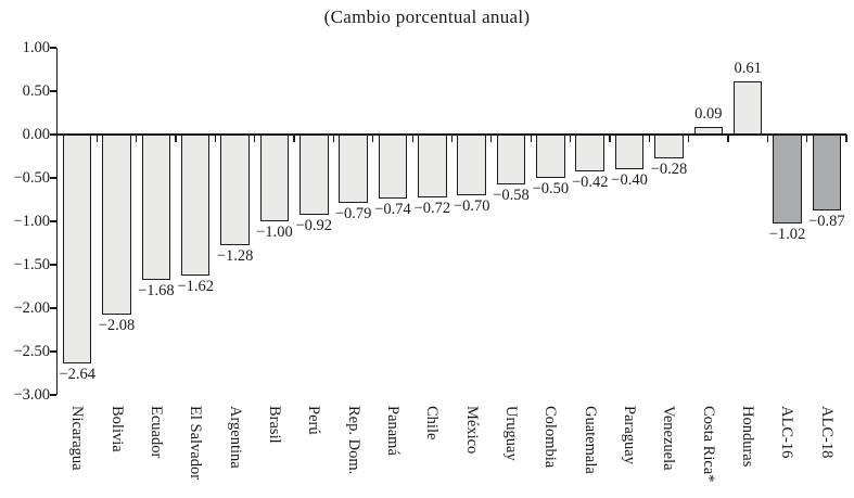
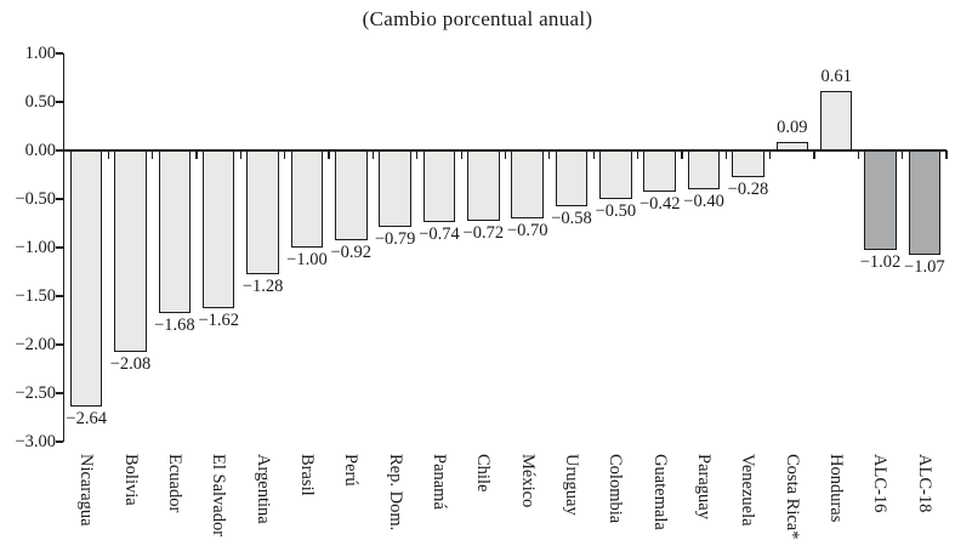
ALC-18: −0.87 -> −1.07
